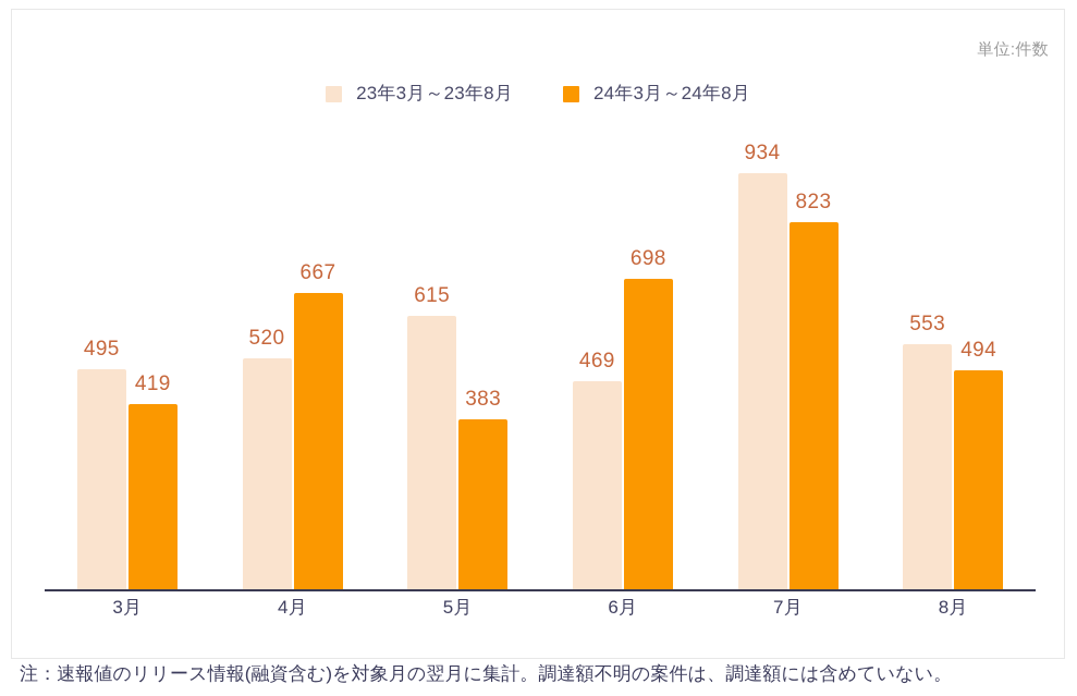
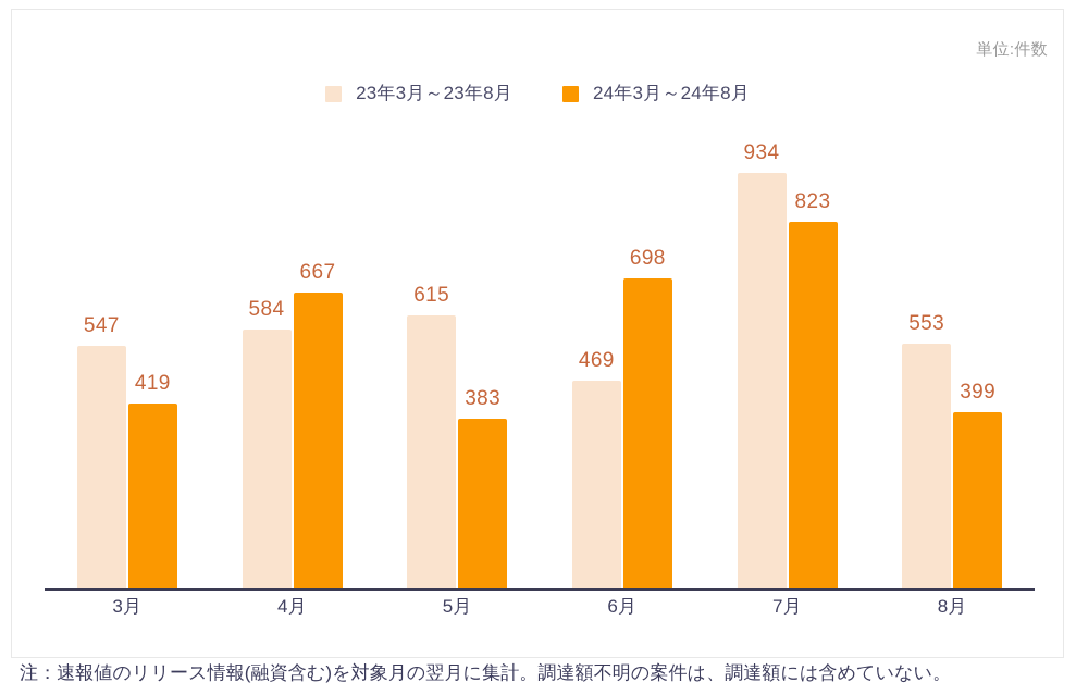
23年3月～23年8月/3月: 495 -> 547
23年3月～23年8月/4月: 520 -> 584
24年3月～24年8月/8月: 494 -> 399
